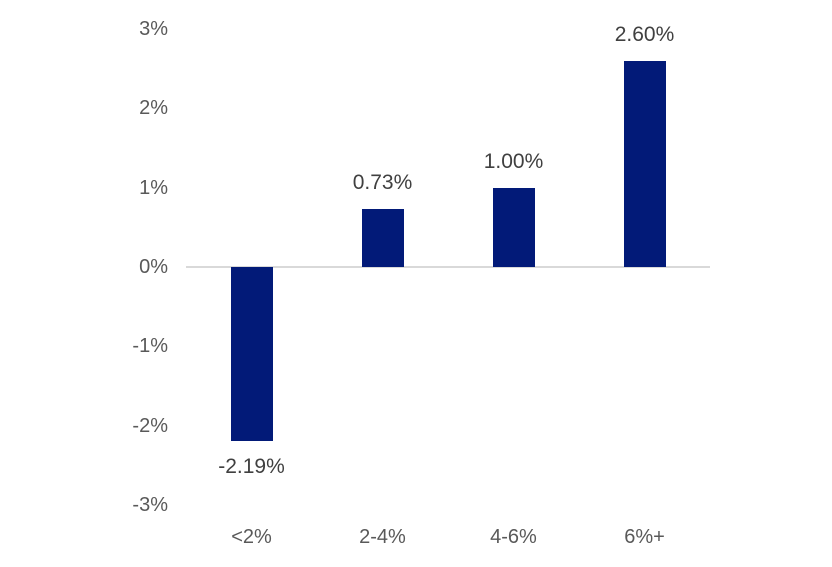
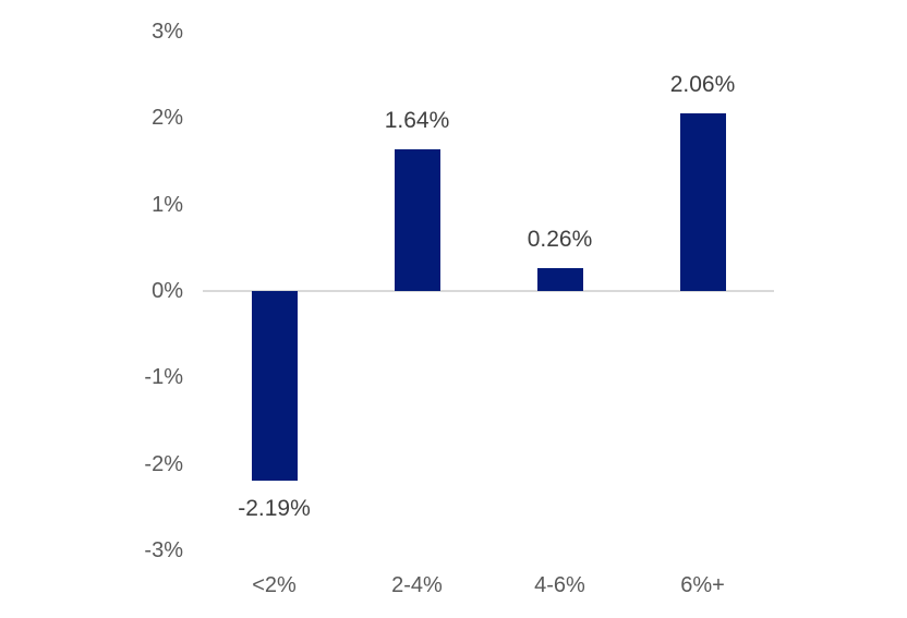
2-4%: 0.73% -> 1.64%
4-6%: 1.00% -> 0.26%
6%+: 2.60% -> 2.06%
